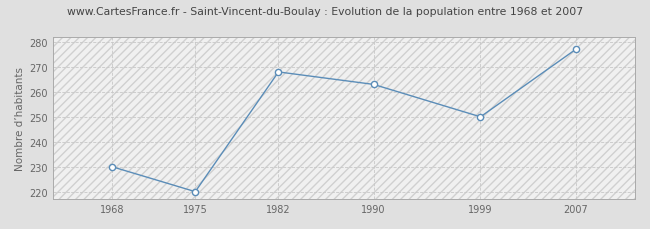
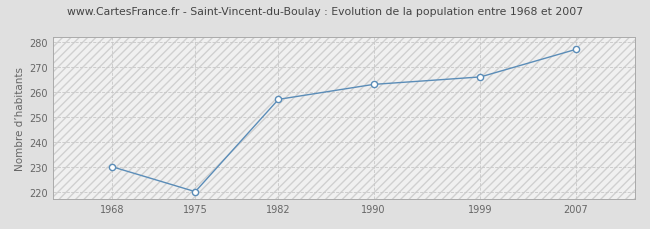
1982: 268 -> 257
1999: 250 -> 266
